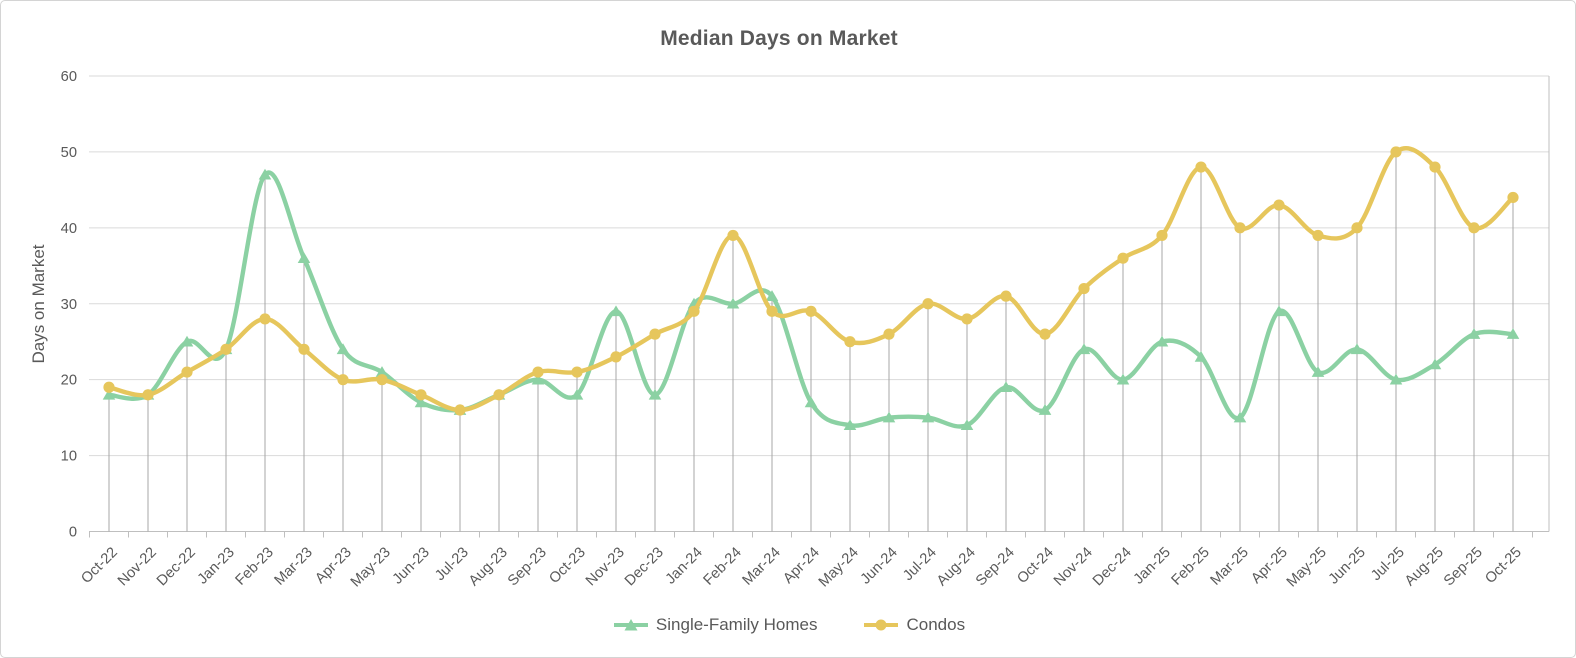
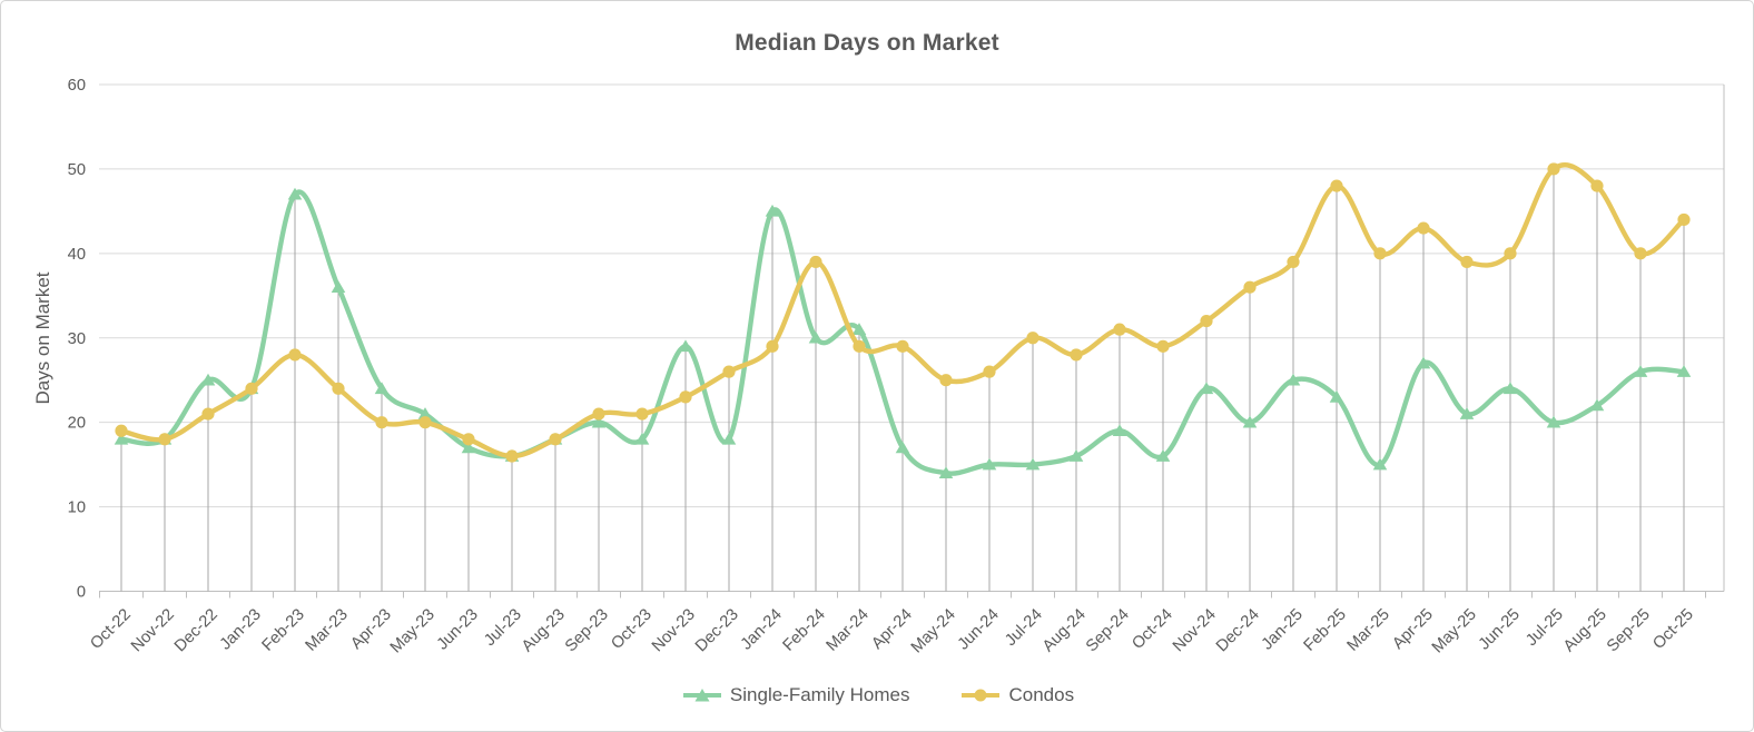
Single-Family Homes/Jan-24: 30 -> 45
Single-Family Homes/Aug-24: 14 -> 16
Condos/Oct-24: 26 -> 29
Single-Family Homes/Apr-25: 29 -> 27
